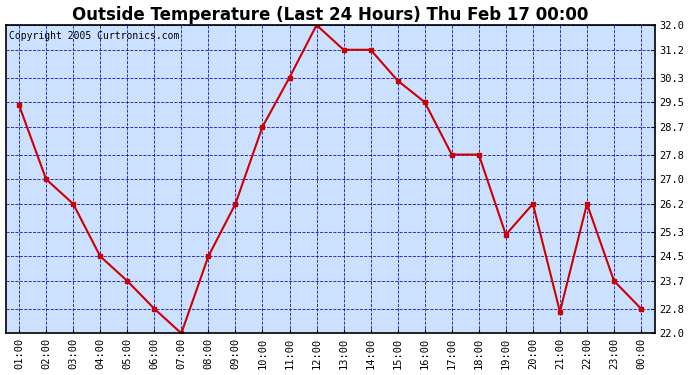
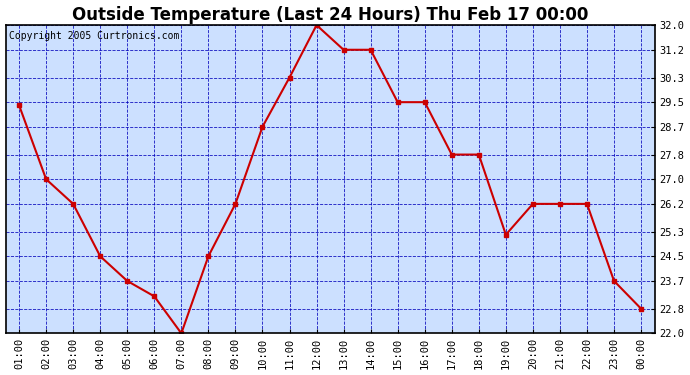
06:00: 22.8 -> 23.2
15:00: 30.2 -> 29.5
21:00: 22.7 -> 26.2
